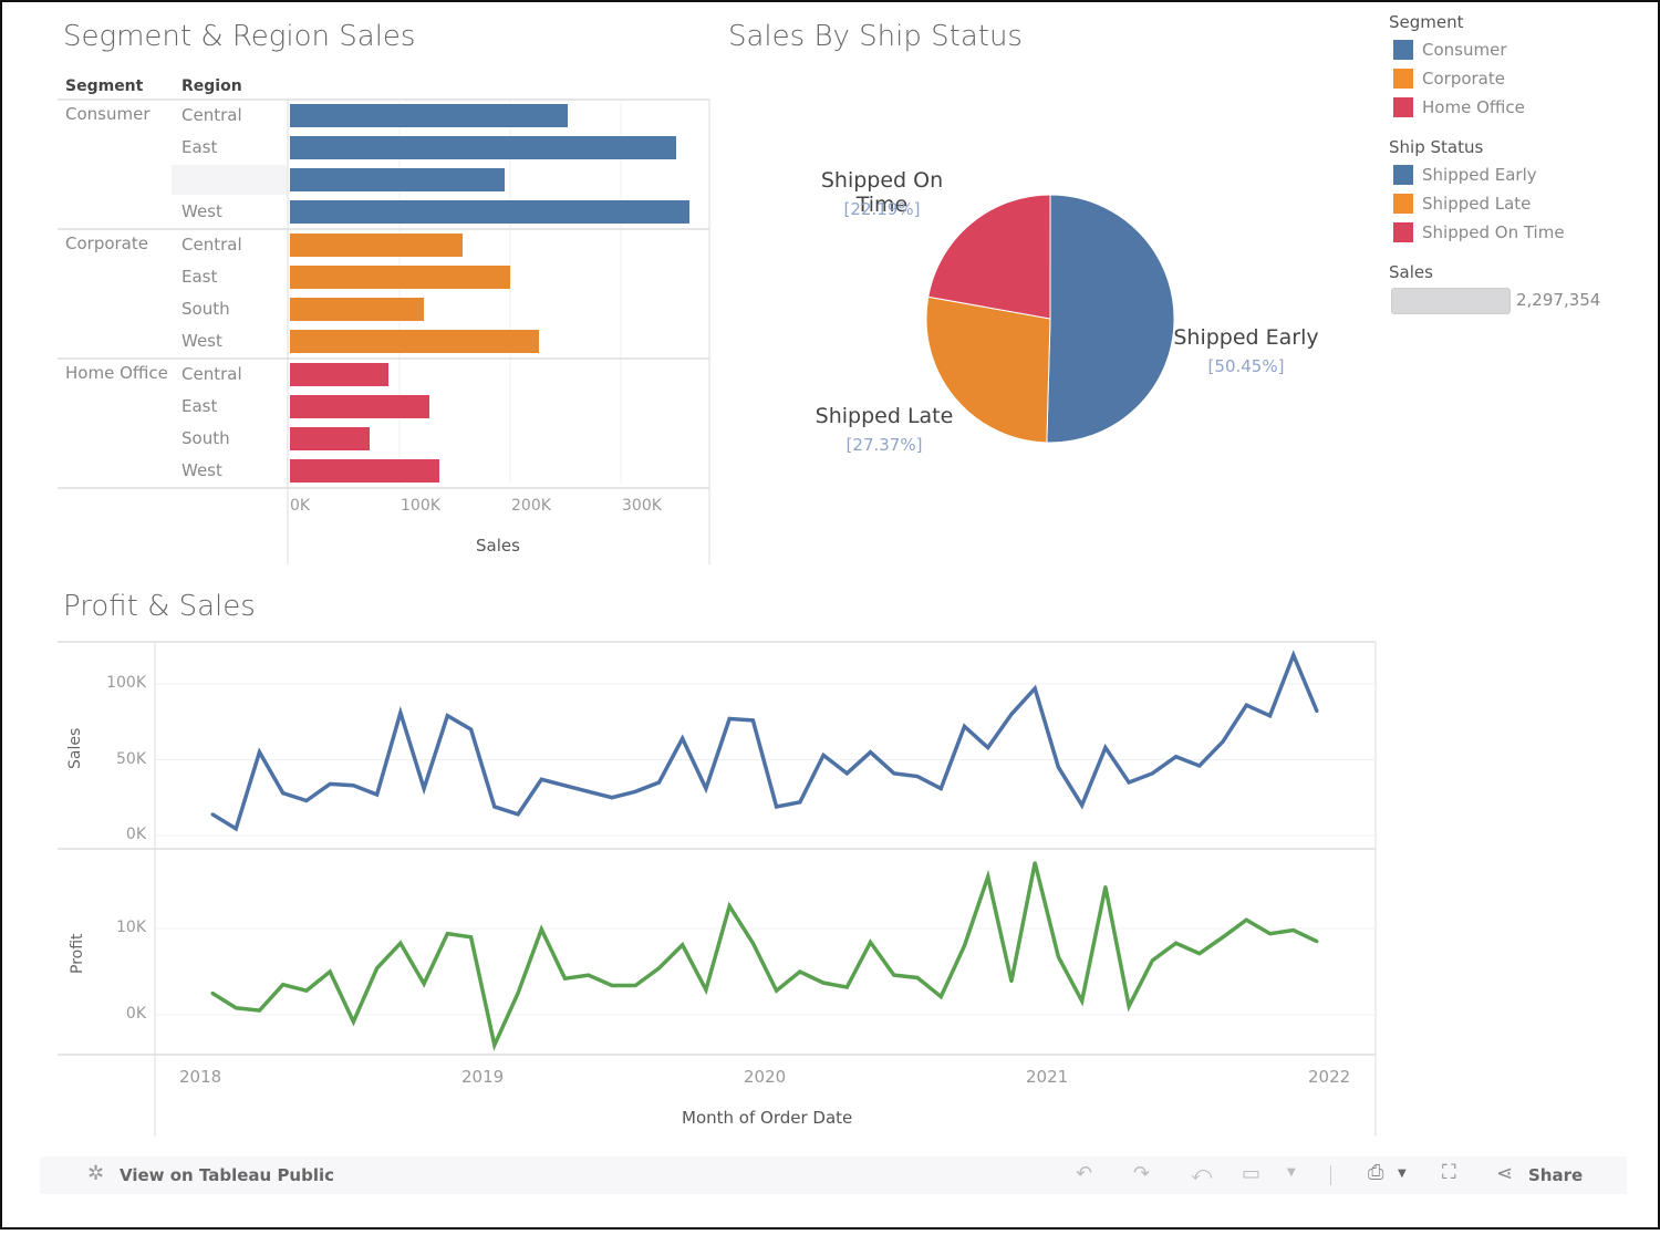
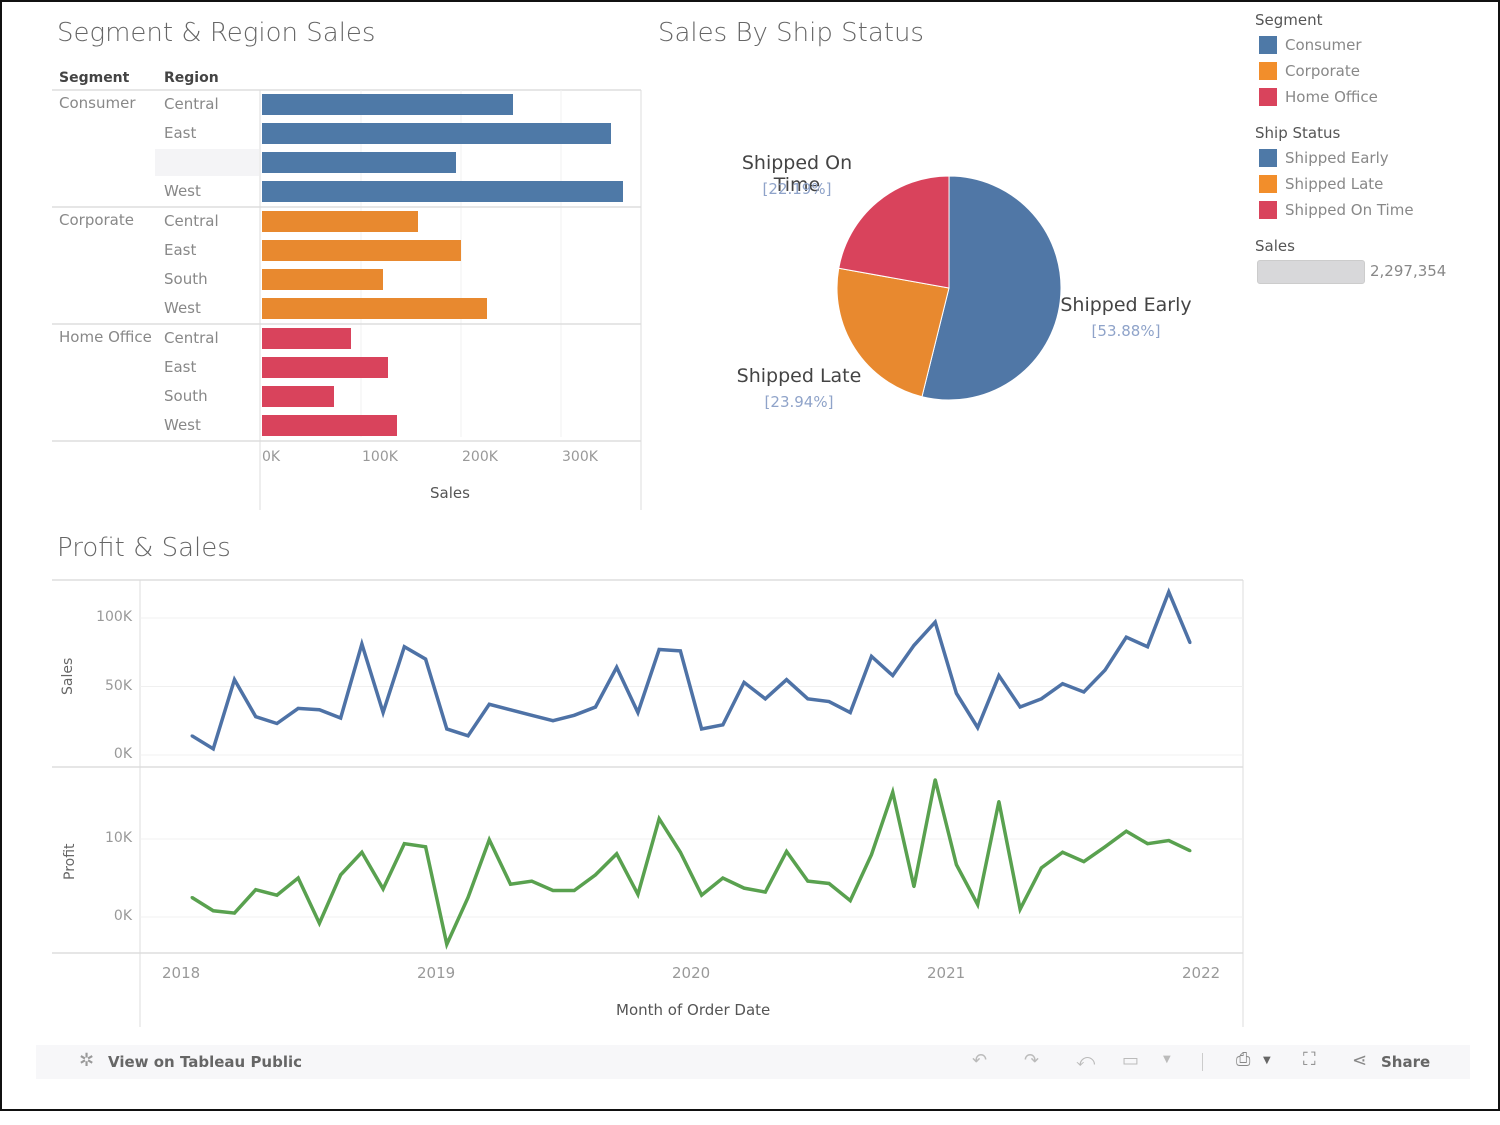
Sales By Ship Status/Shipped Early: 50.45% -> 53.88%
Sales By Ship Status/Shipped Late: 27.37% -> 23.94%
